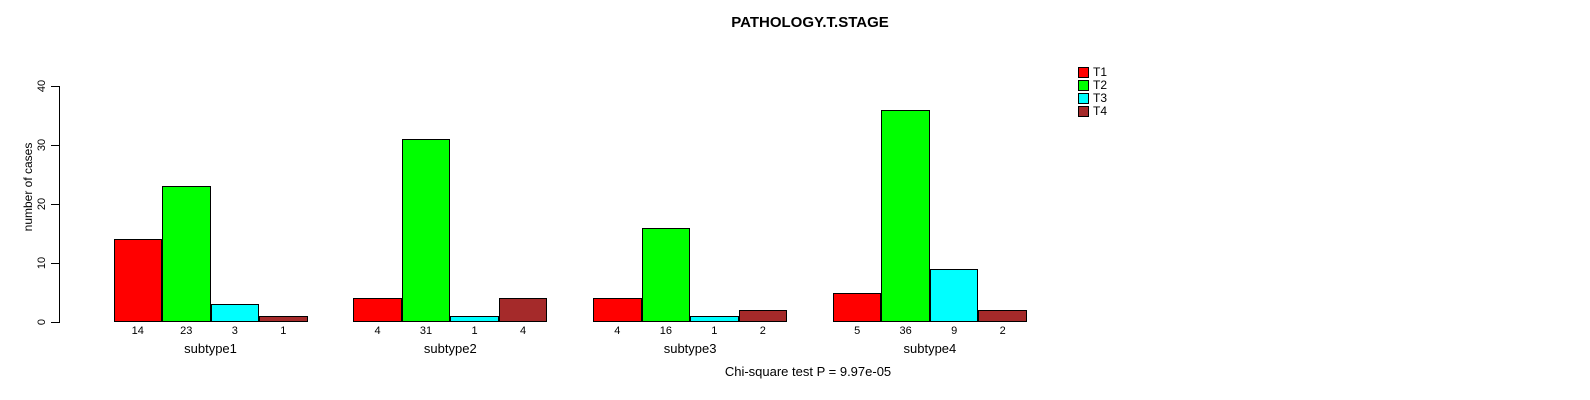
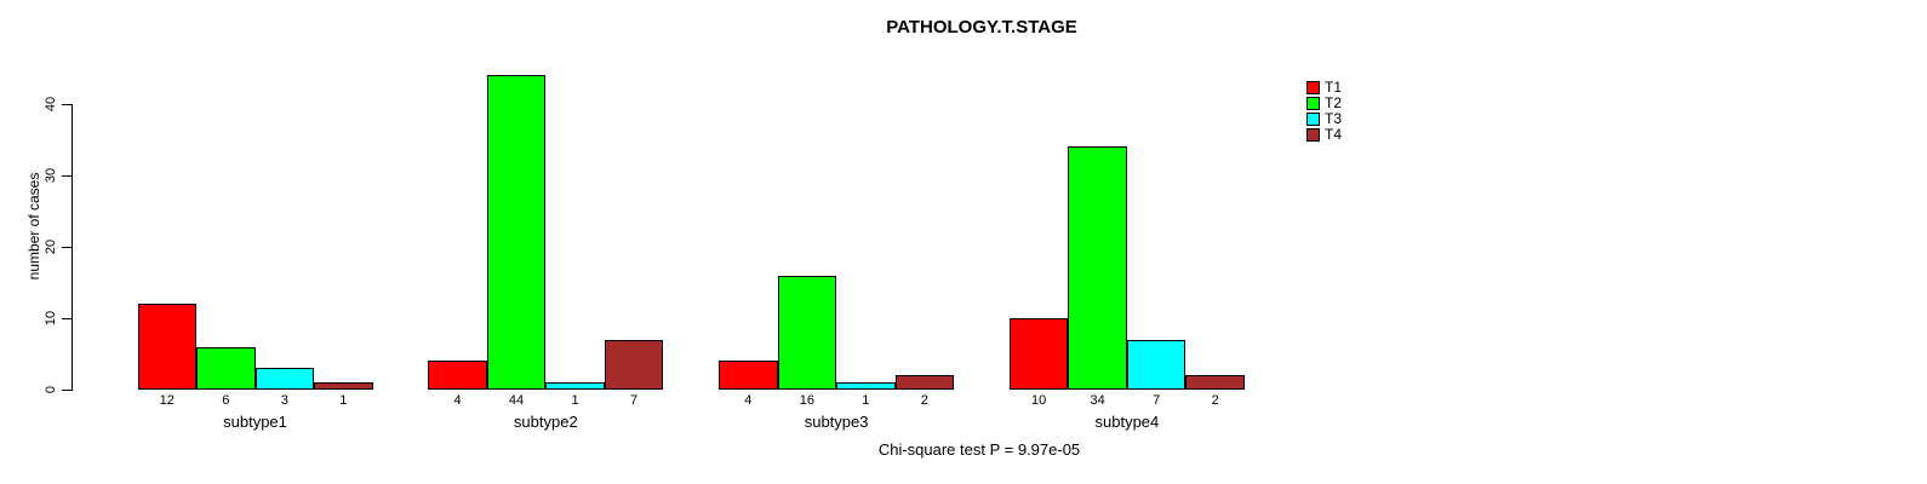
T1/subtype1: 14 -> 12
T2/subtype1: 23 -> 6
T2/subtype2: 31 -> 44
T4/subtype2: 4 -> 7
T1/subtype4: 5 -> 10
T2/subtype4: 36 -> 34
T3/subtype4: 9 -> 7
